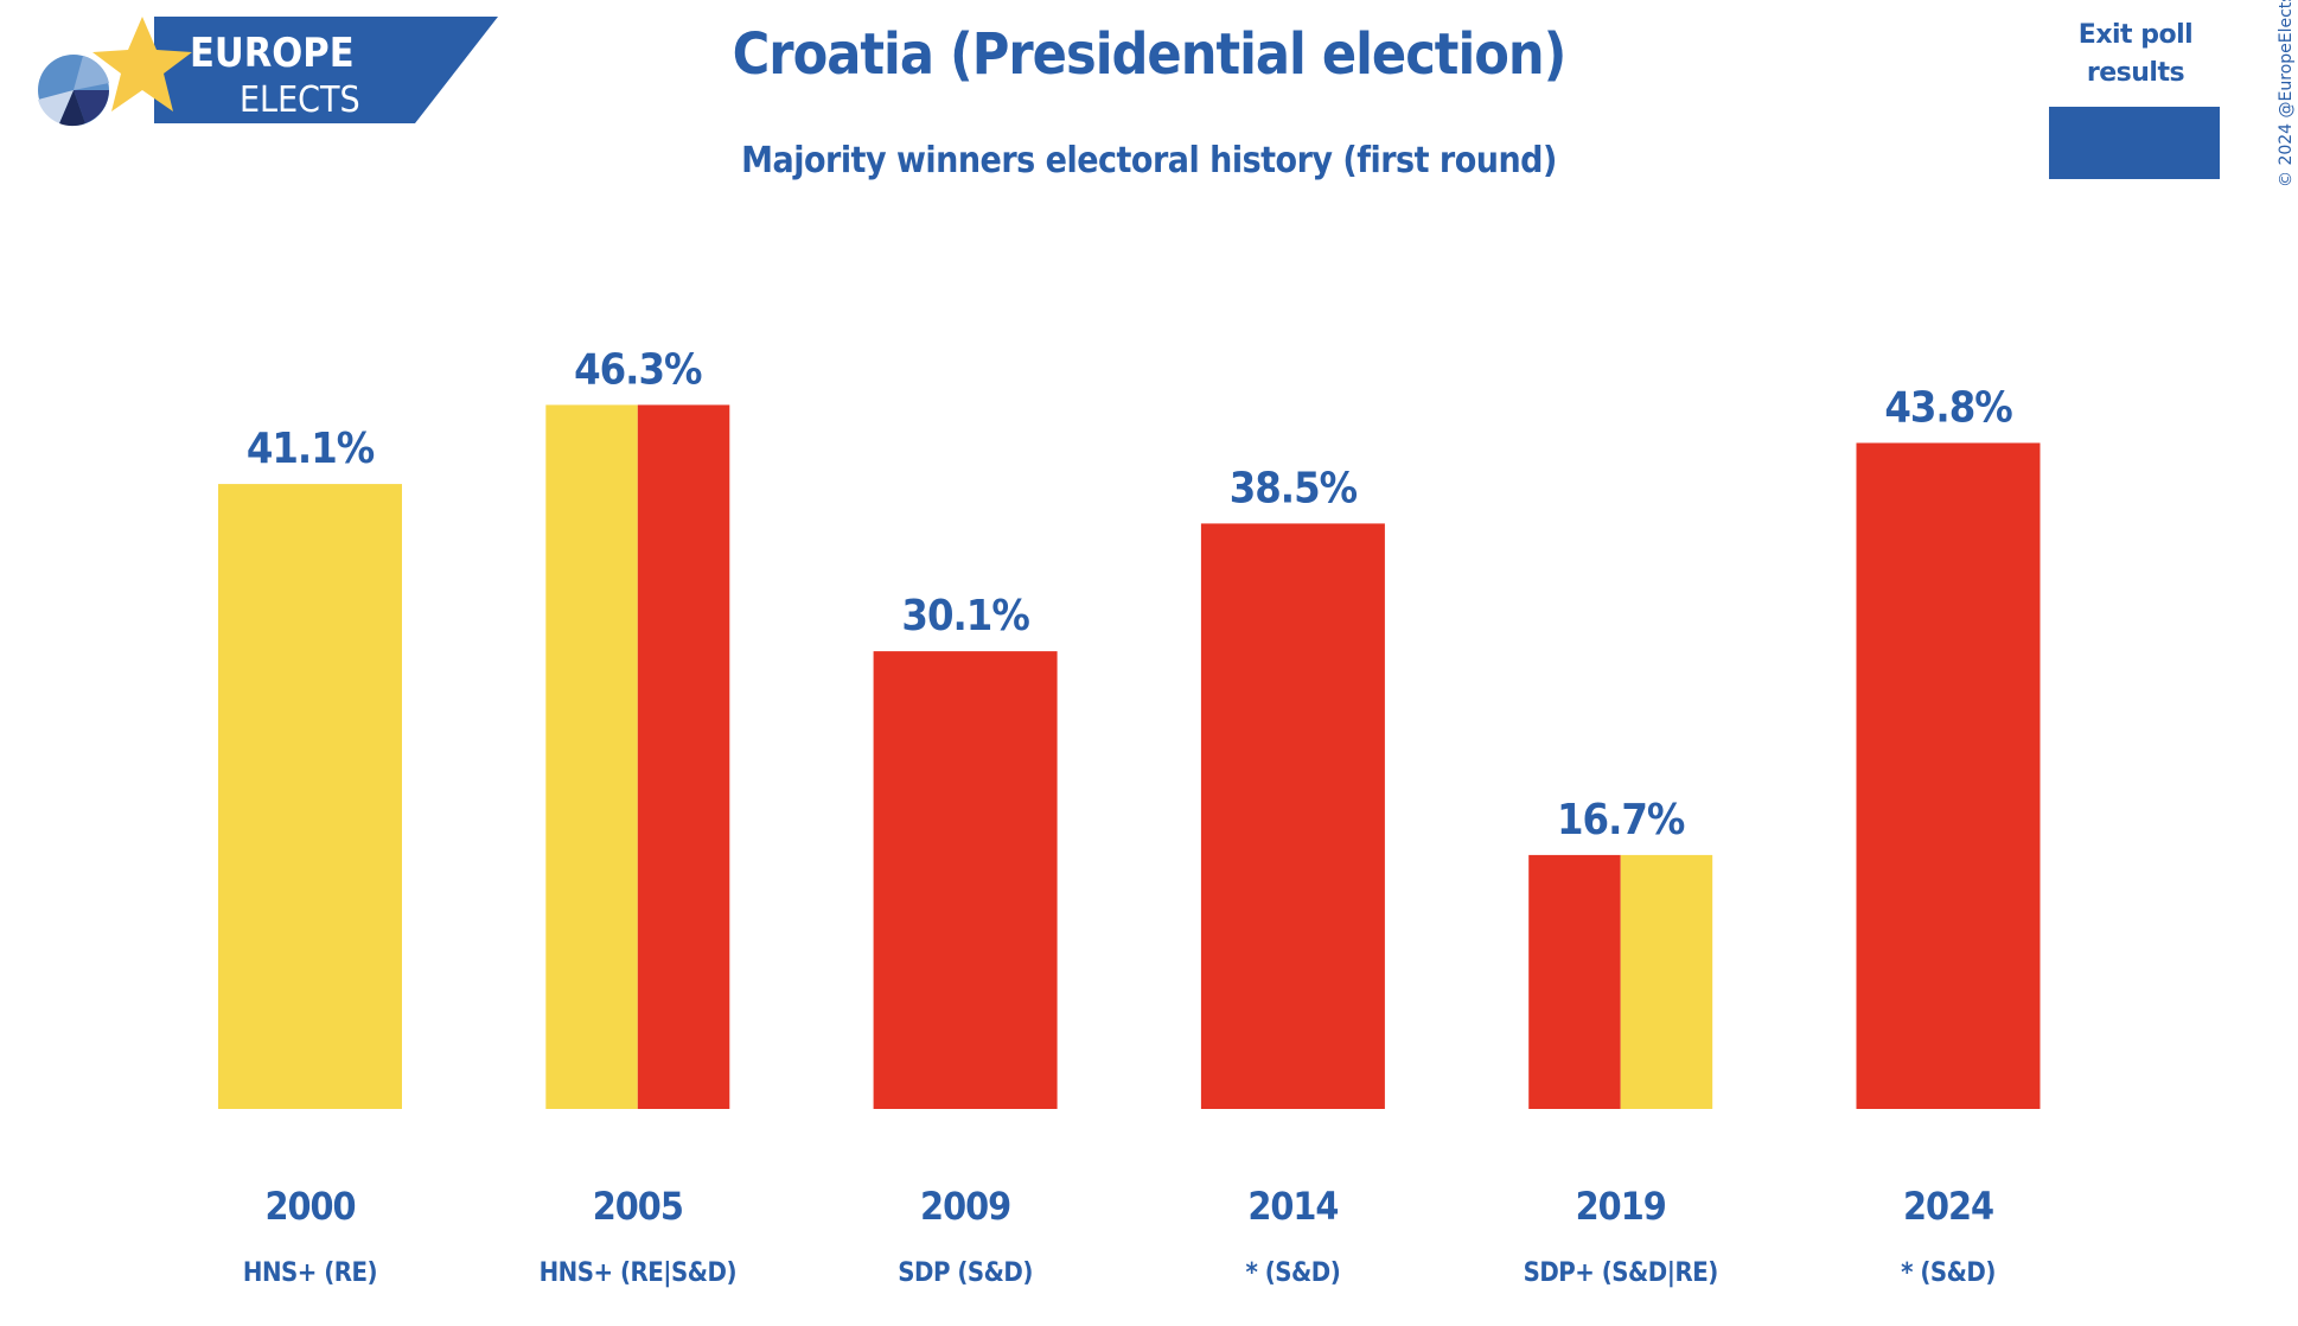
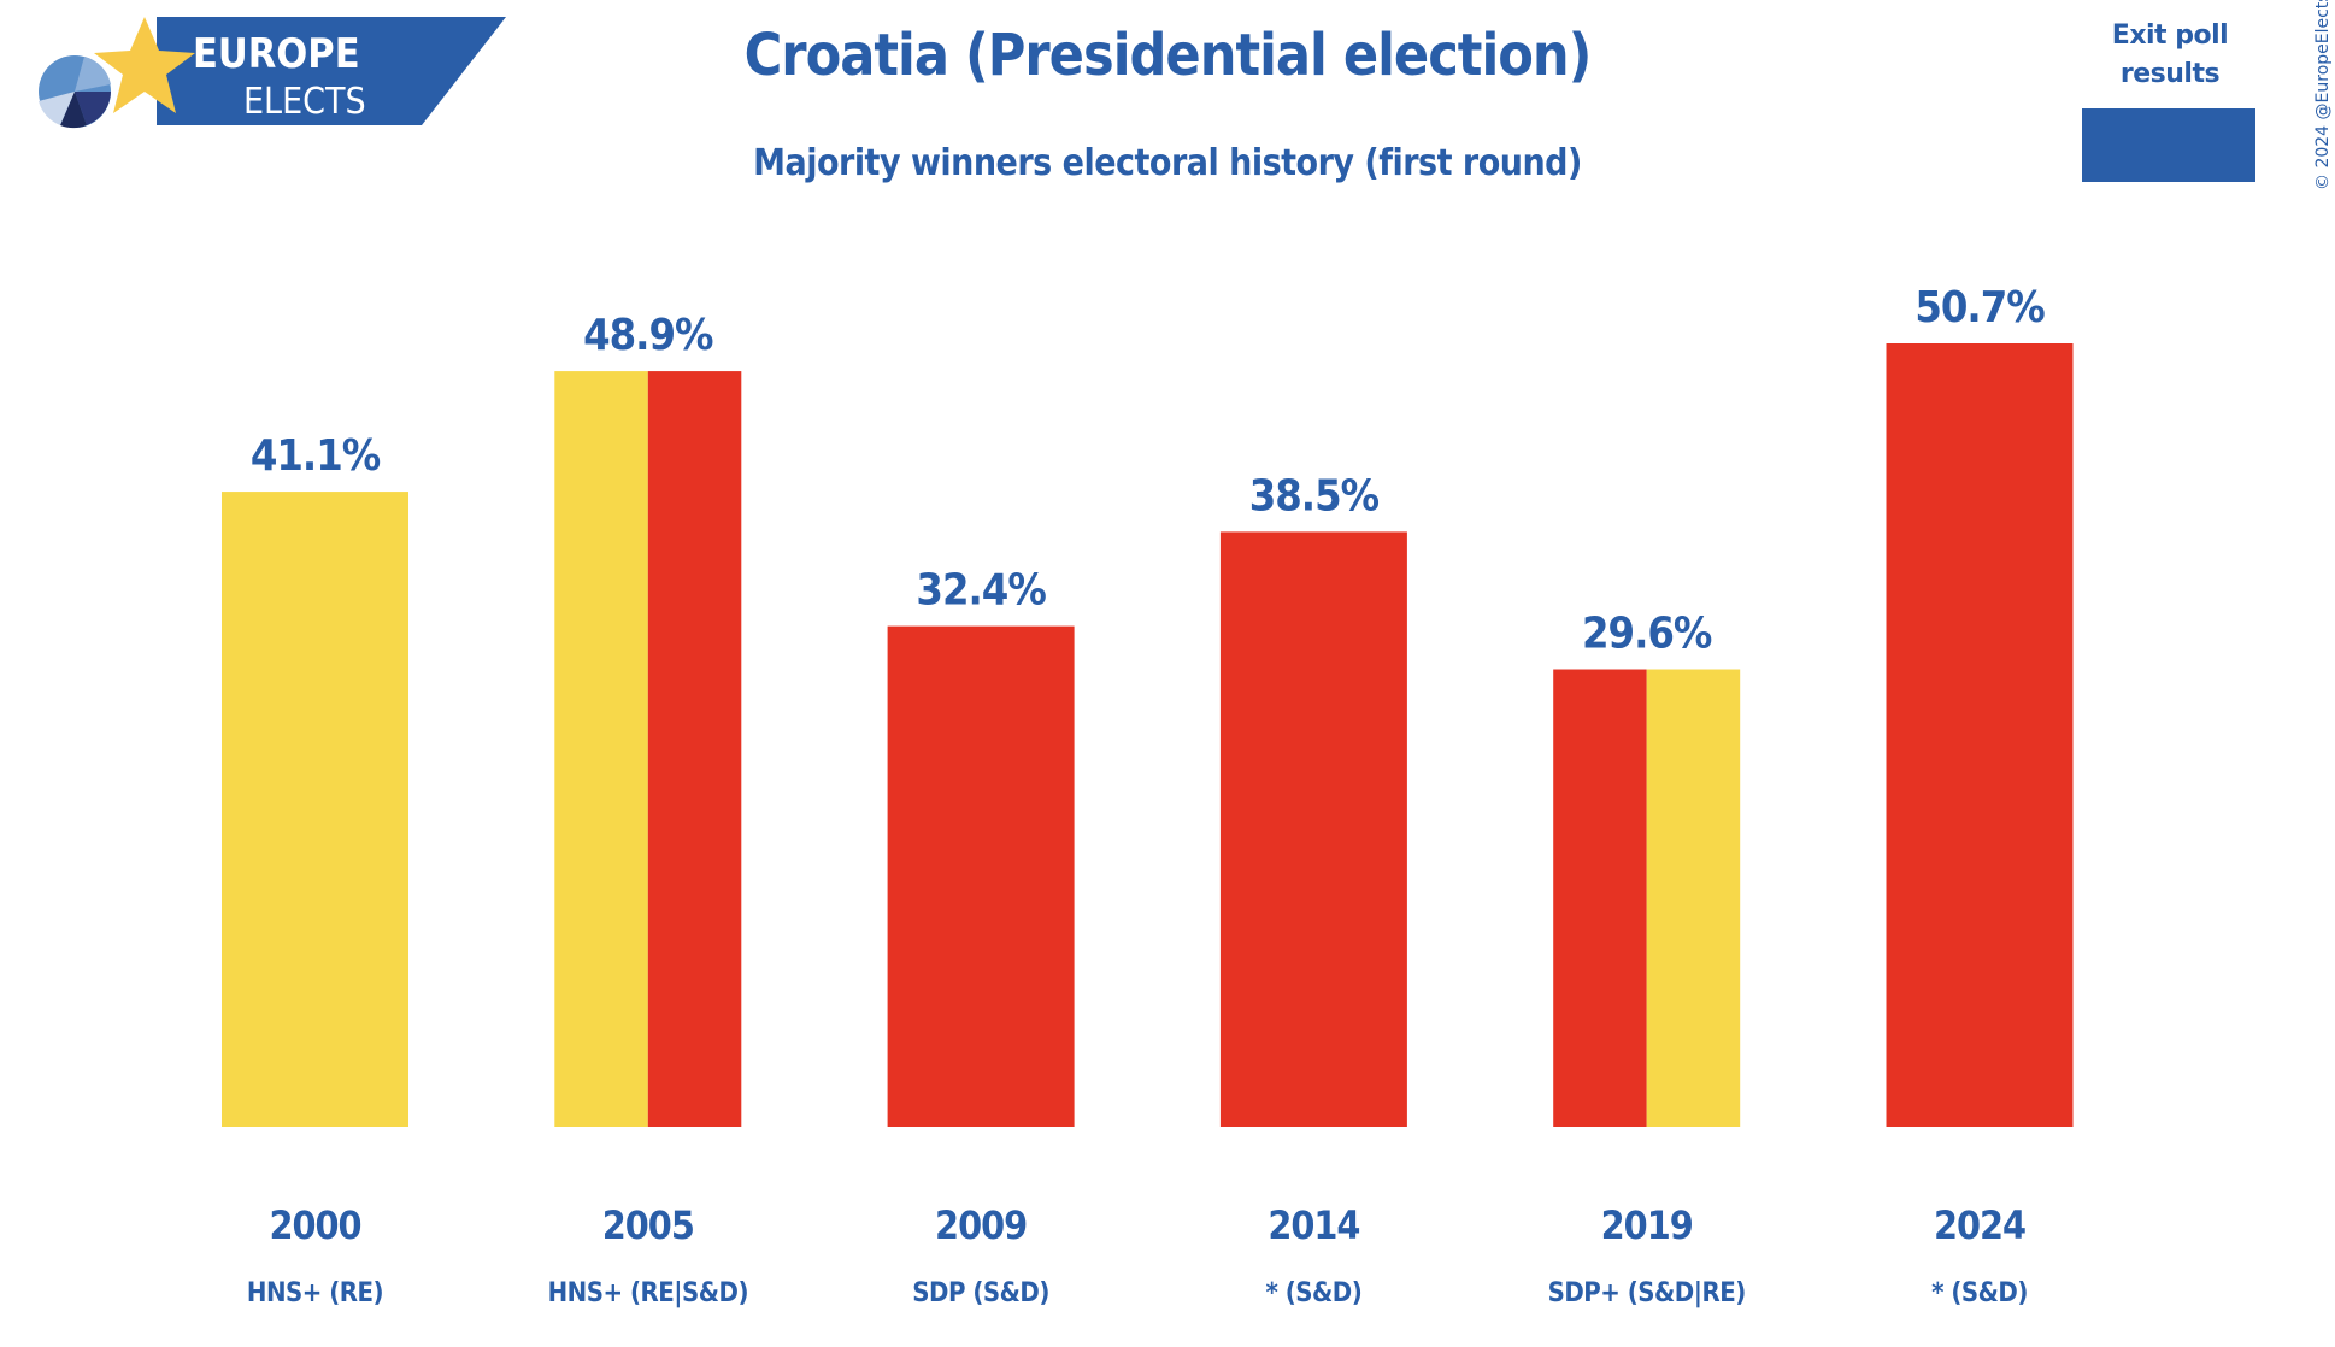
2005: 46.3% -> 48.9%
2009: 30.1% -> 32.4%
2019: 16.7% -> 29.6%
2024: 43.8% -> 50.7%
